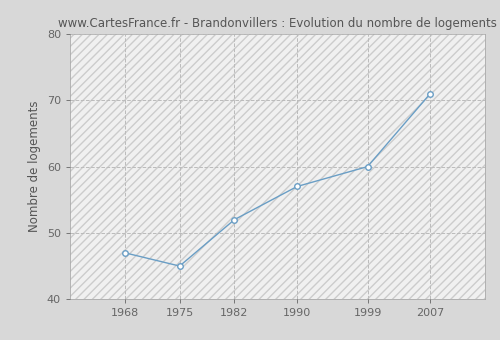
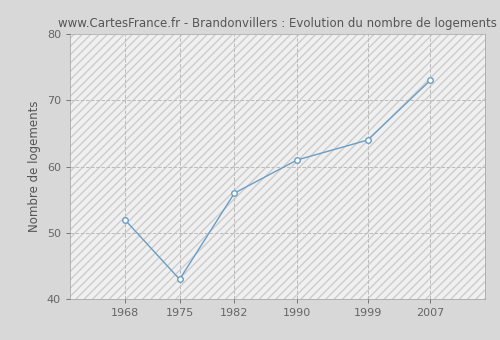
1968: 47 -> 52
1975: 45 -> 43
1982: 52 -> 56
1990: 57 -> 61
1999: 60 -> 64
2007: 71 -> 73
